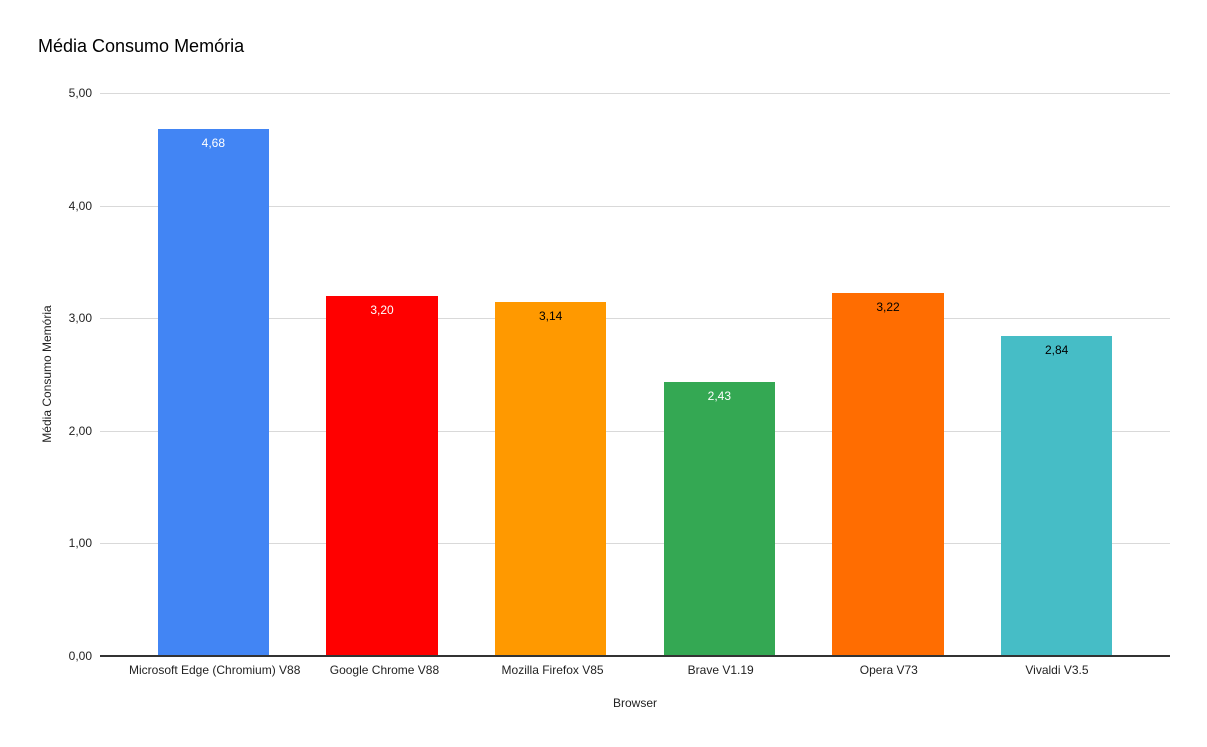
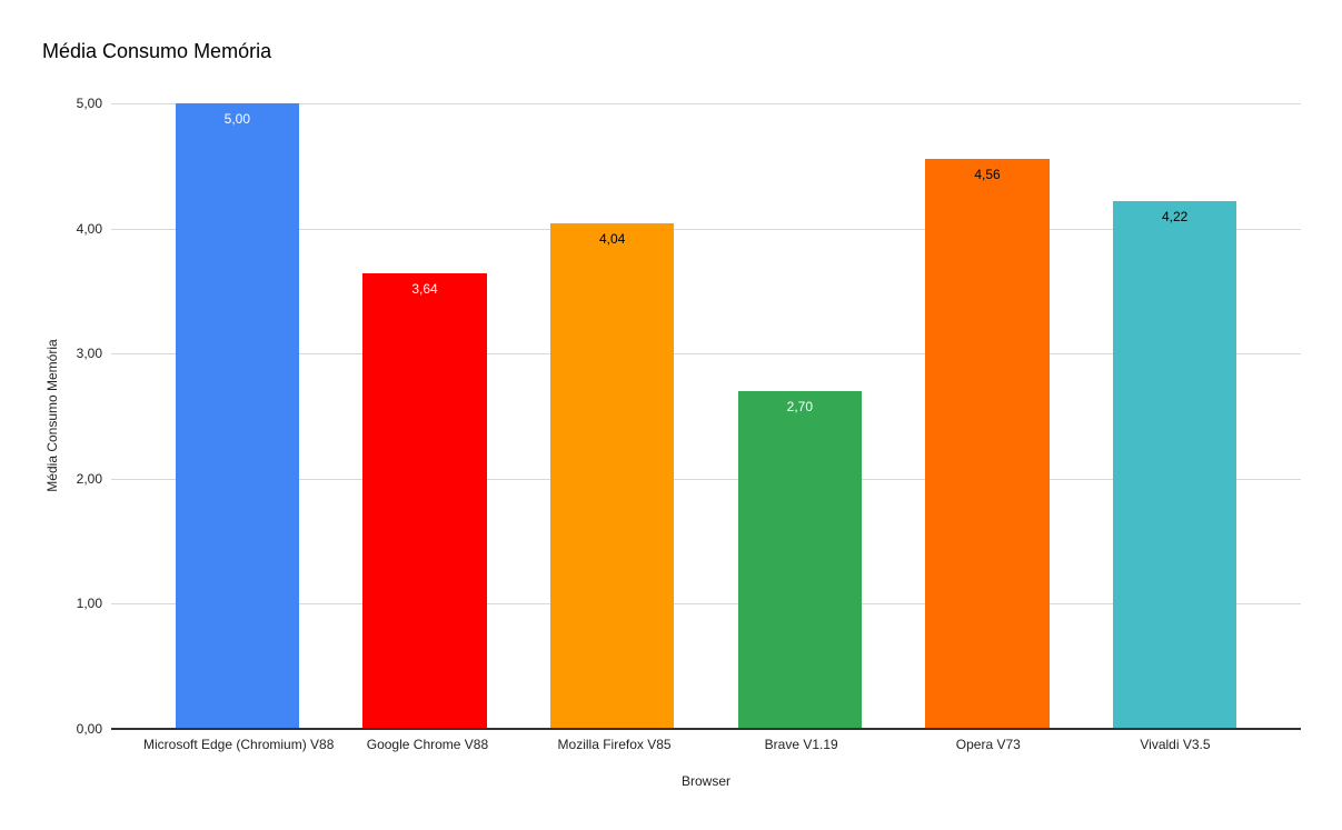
Microsoft Edge (Chromium) V88: 4,68 -> 5,00
Google Chrome V88: 3,20 -> 3,64
Mozilla Firefox V85: 3,14 -> 4,04
Brave V1.19: 2,43 -> 2,70
Opera V73: 3,22 -> 4,56
Vivaldi V3.5: 2,84 -> 4,22
